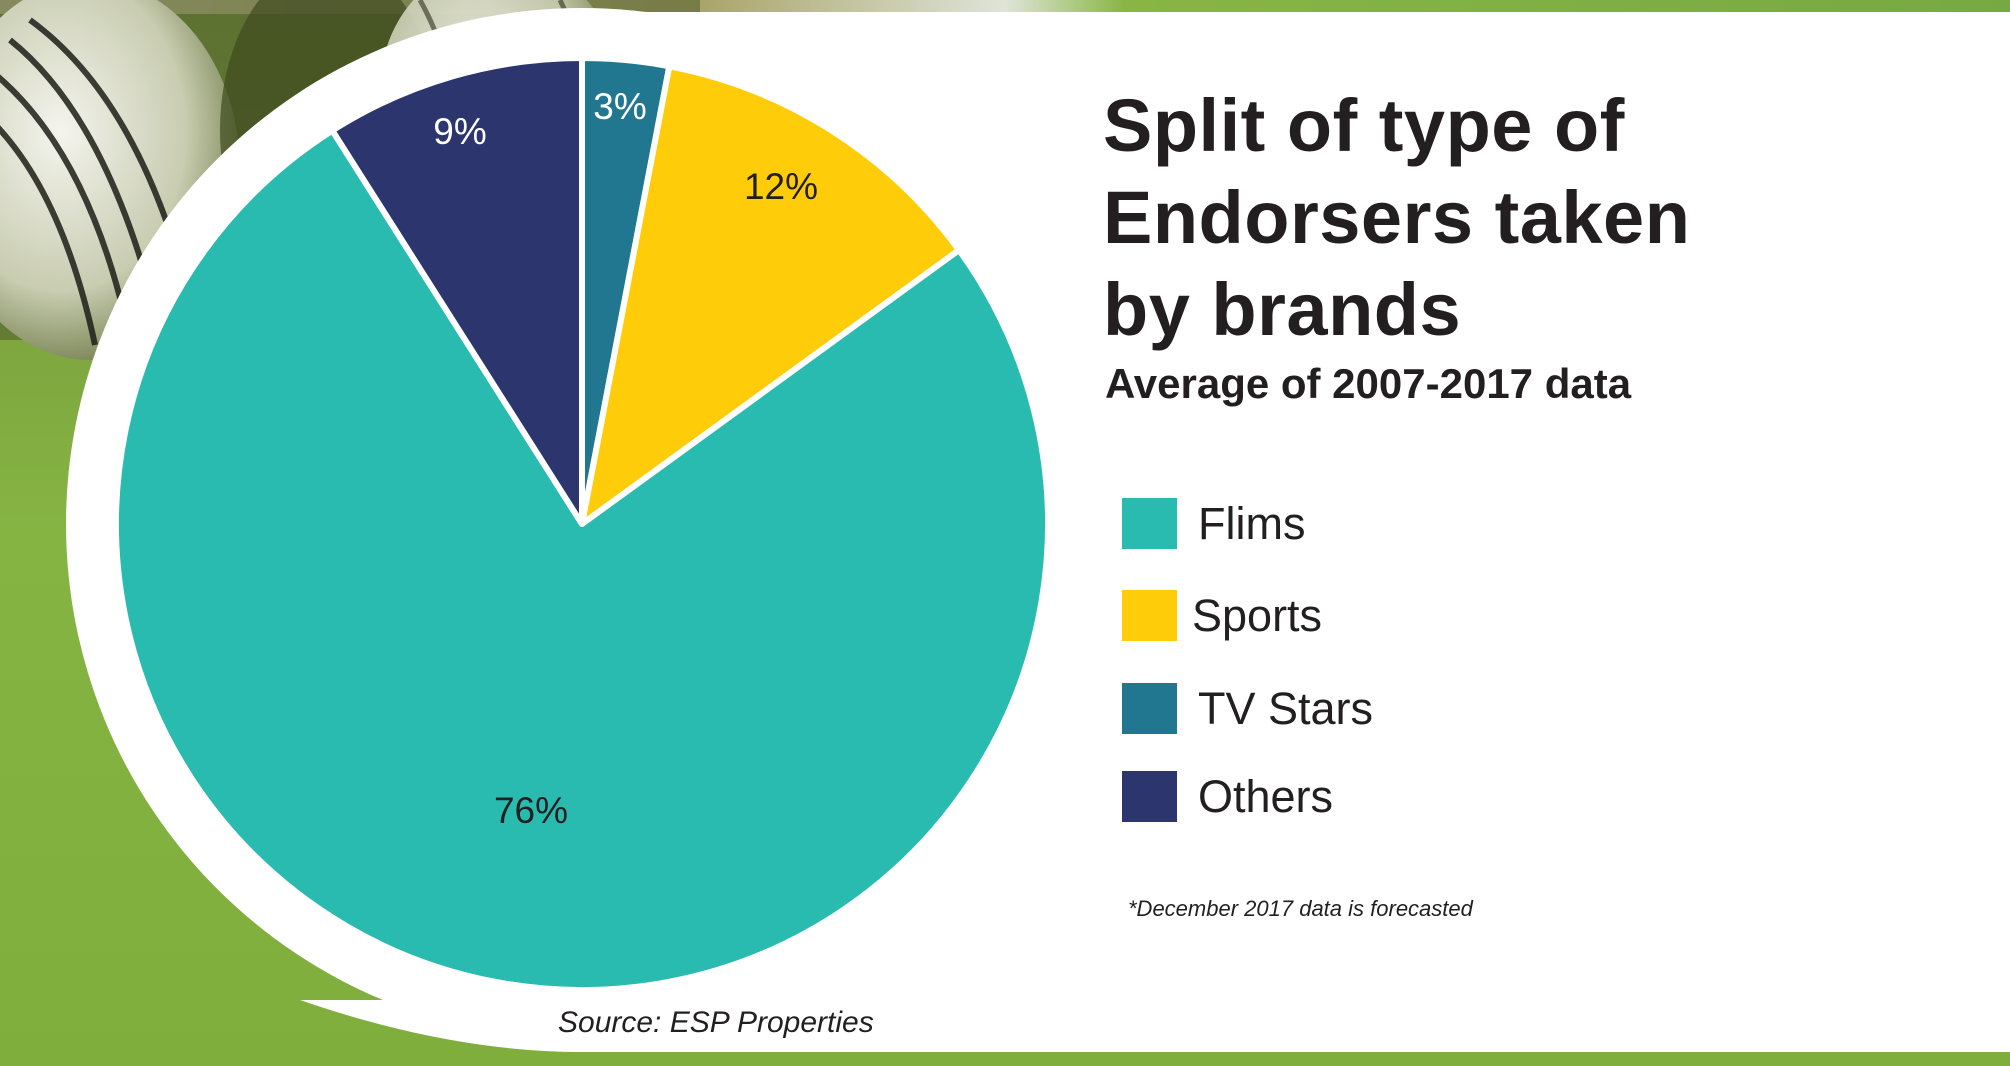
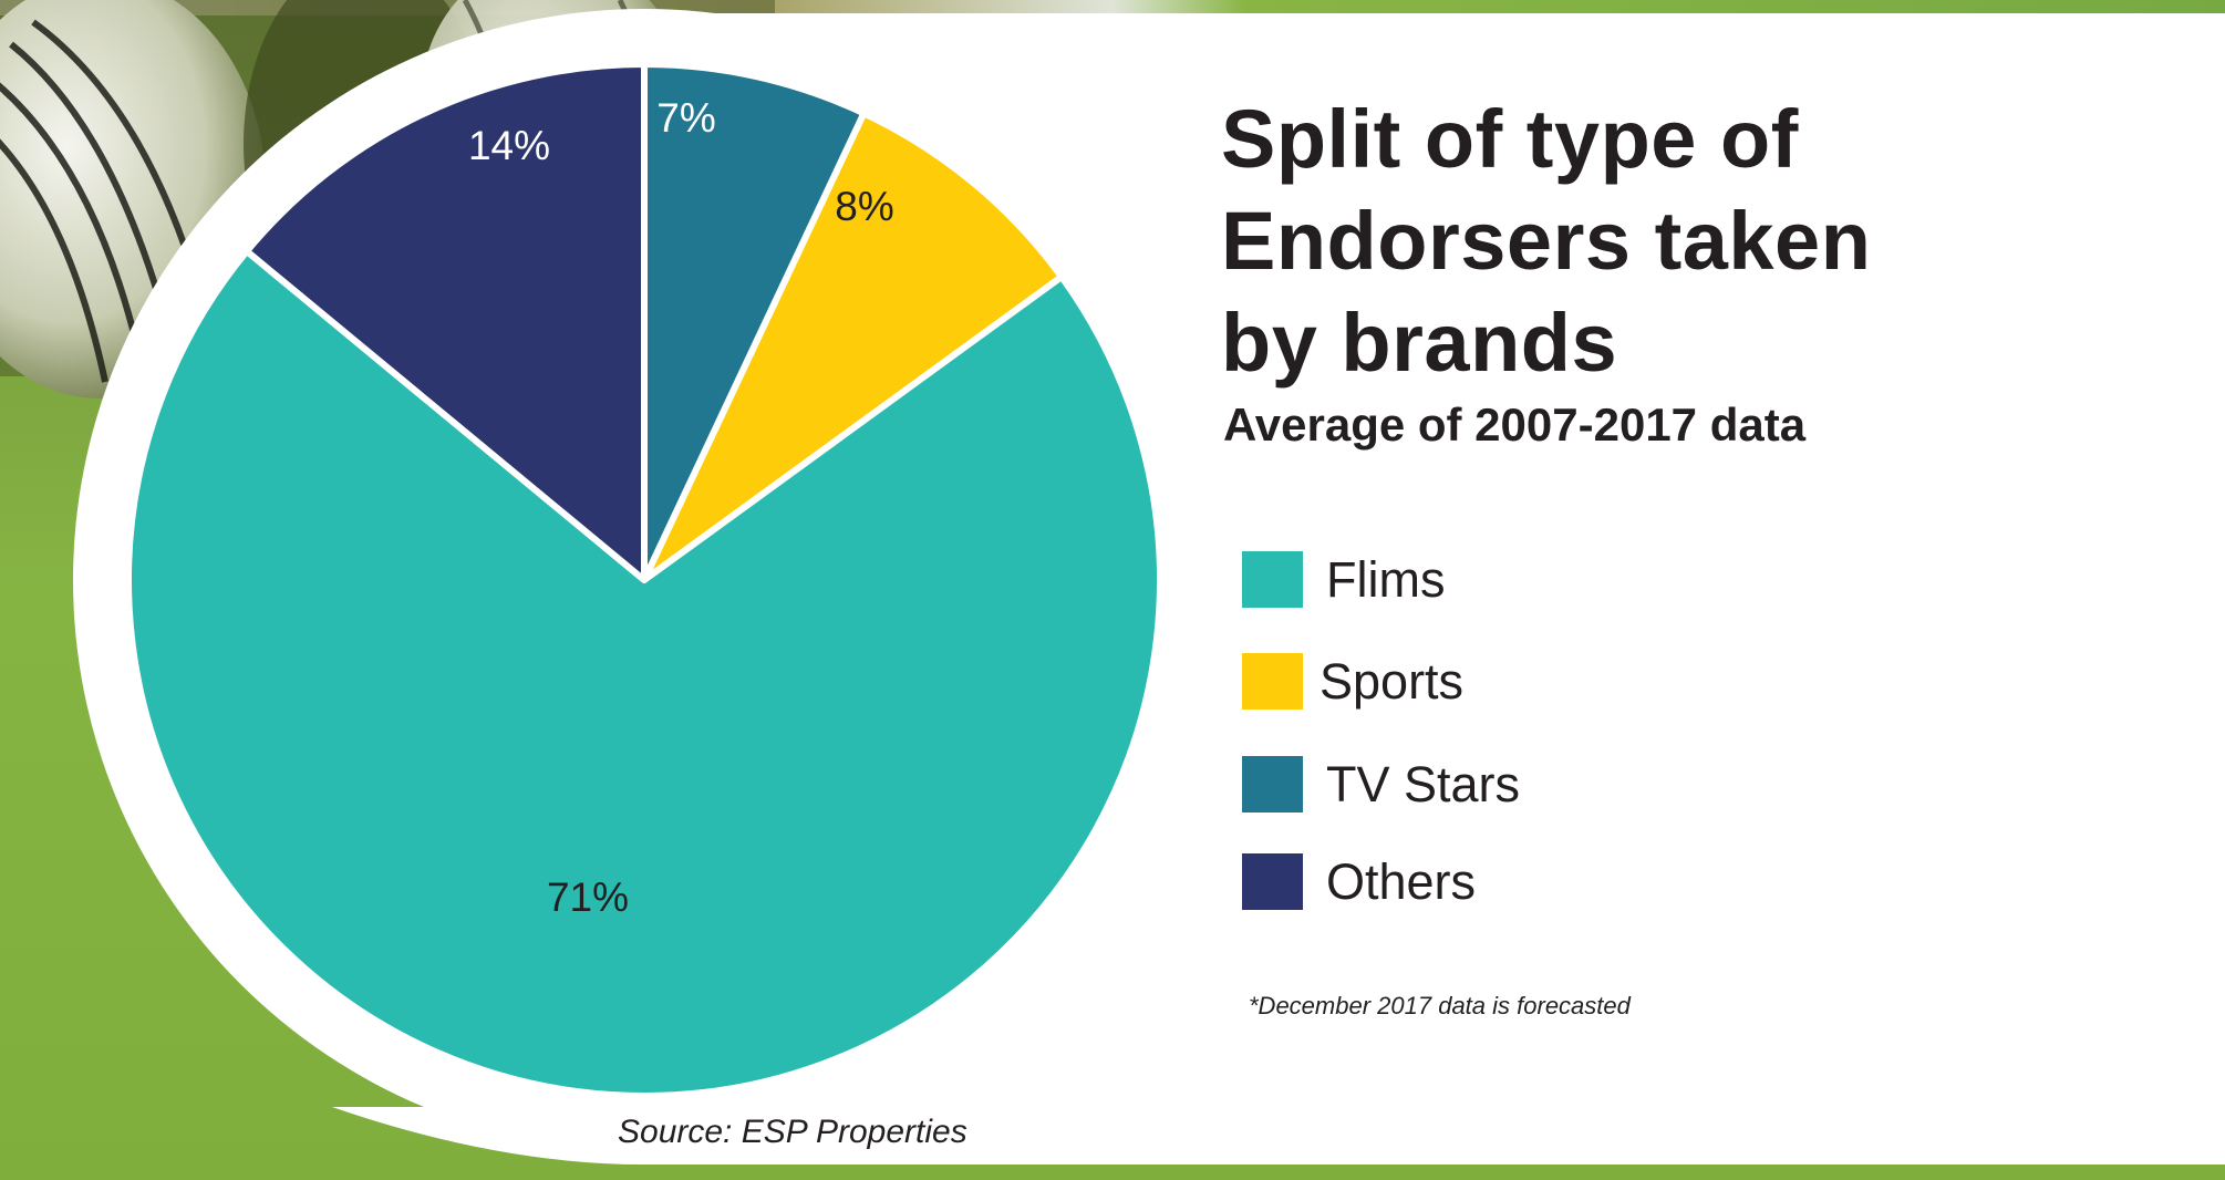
TV Stars: 3% -> 7%
Sports: 12% -> 8%
Flims: 76% -> 71%
Others: 9% -> 14%
